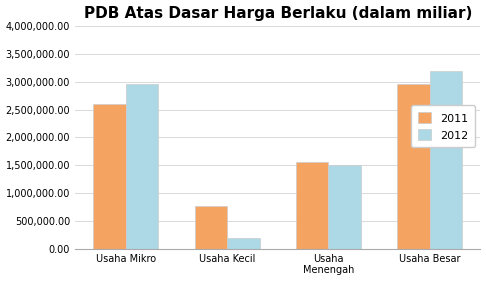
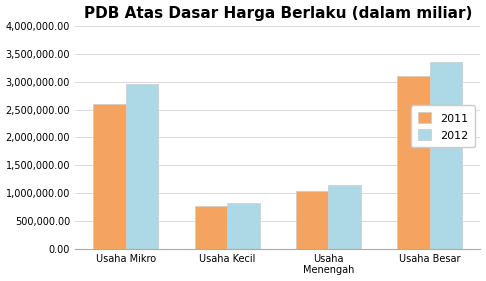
2012/Usaha Kecil: 200,000 -> 830,000
2011/Usaha Menengah: 1,560,000 -> 1,040,000
2012/Usaha Menengah: 1,500,000 -> 1,150,000
2011/Usaha Besar: 2,960,000 -> 3,100,000
2012/Usaha Besar: 3,200,000 -> 3,360,000
